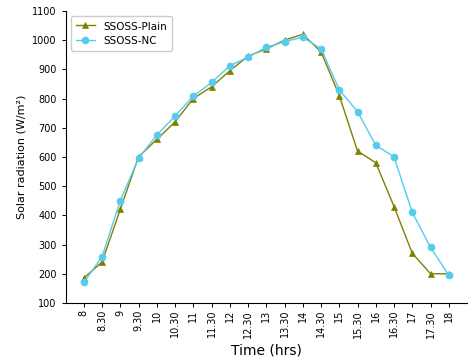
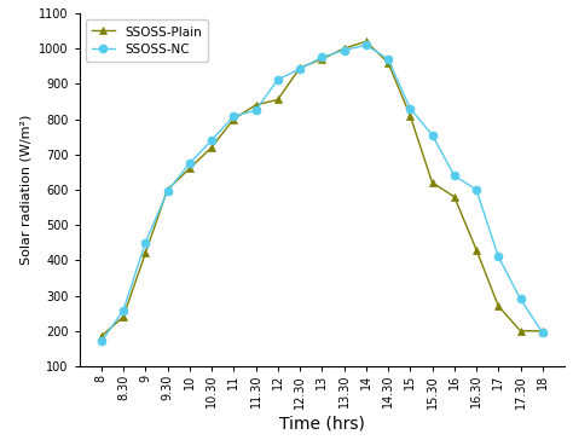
SSOSS-NC/11.30: 855 -> 825
SSOSS-Plain/12: 895 -> 855
